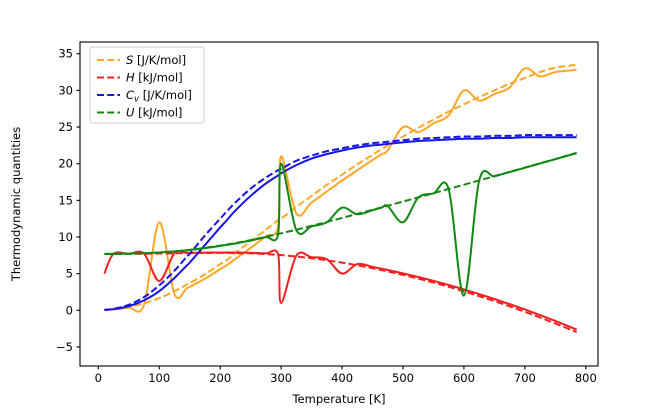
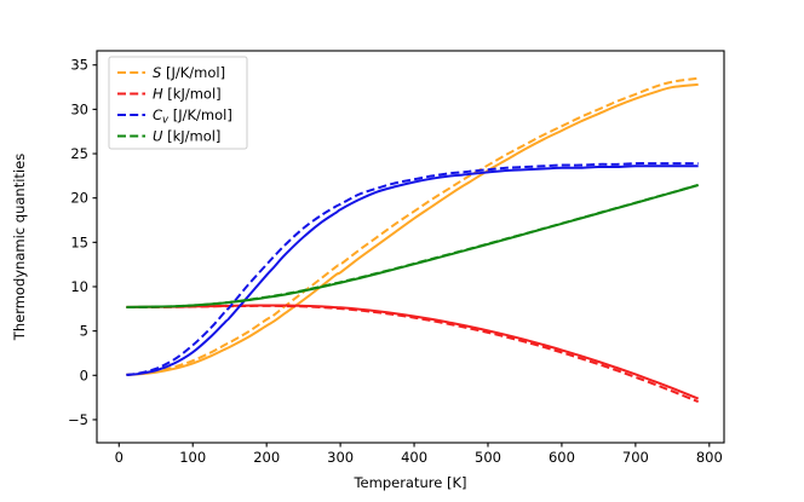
H [kJ/mol]/10: 5 -> 8
S [J/K/mol]/100: 12 -> 1
H [kJ/mol]/100: 4 -> 8
S [J/K/mol]/300: 21 -> 12
H [kJ/mol]/300: 1 -> 8
U [kJ/mol]/300: 20 -> 10
H [kJ/mol]/400: 5 -> 7
U [kJ/mol]/400: 14 -> 13
S [J/K/mol]/500: 25 -> 23
U [kJ/mol]/500: 12 -> 15
S [J/K/mol]/600: 30 -> 28
U [kJ/mol]/600: 2 -> 17
S [J/K/mol]/700: 33 -> 31
